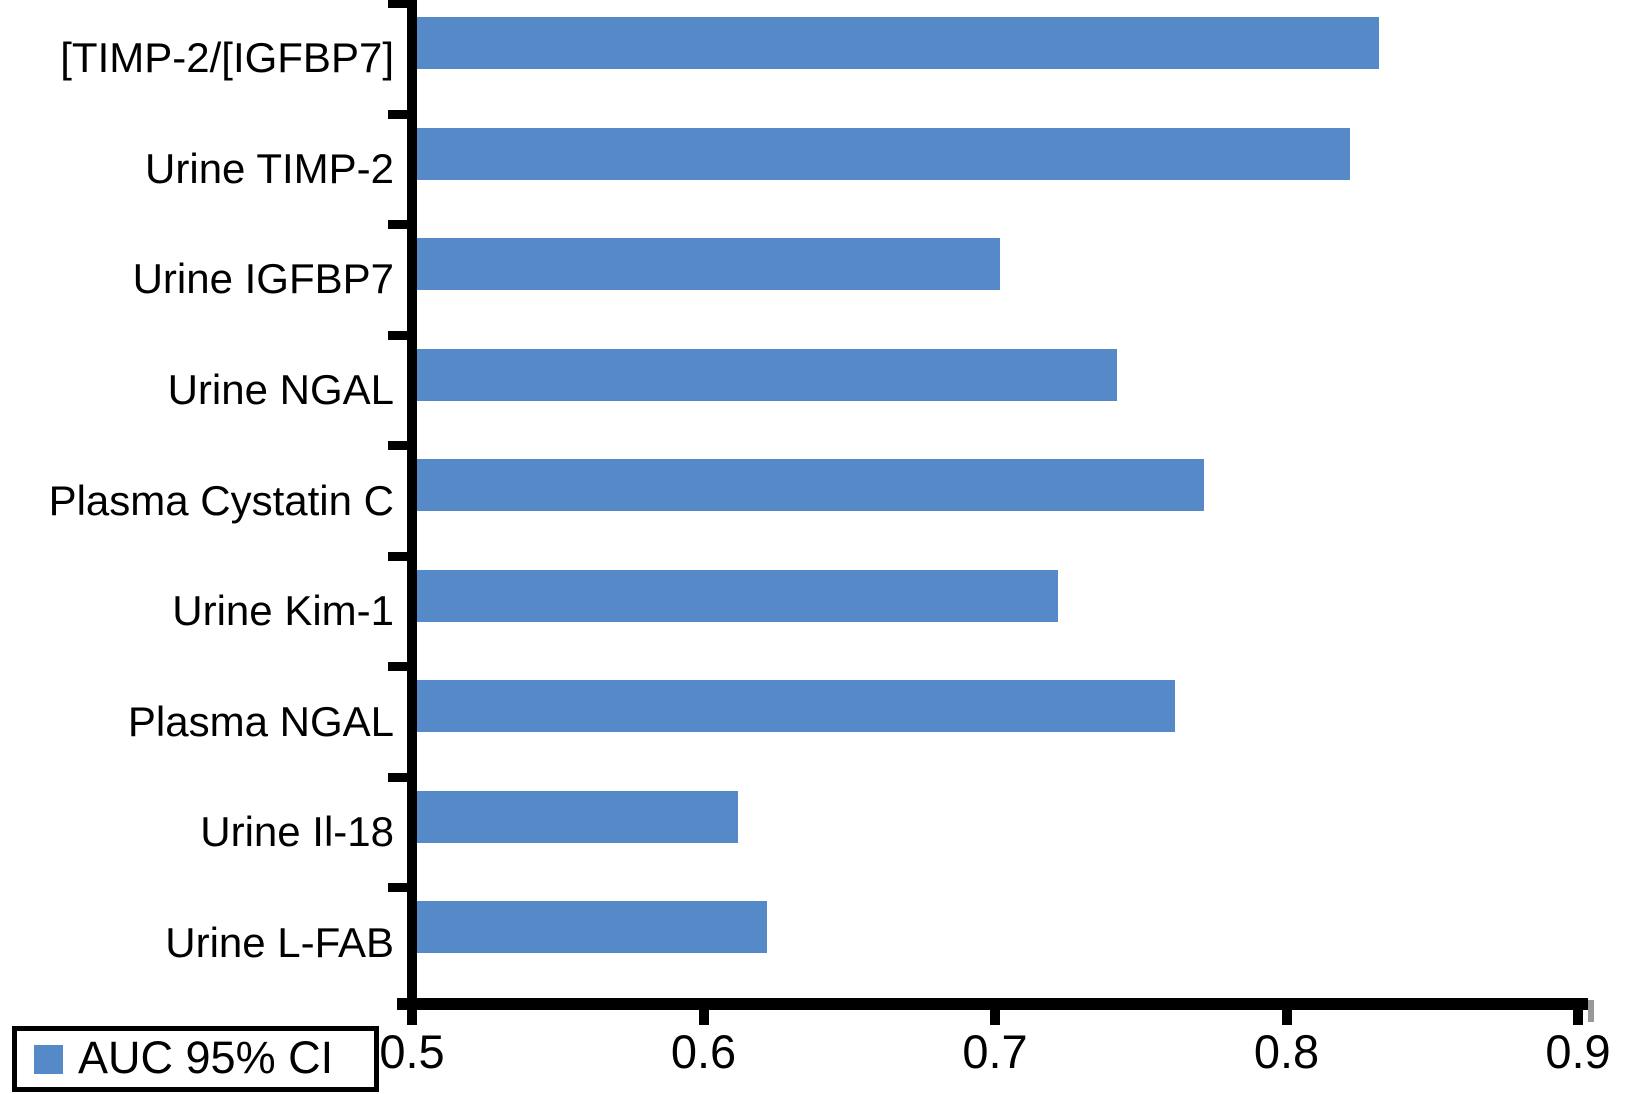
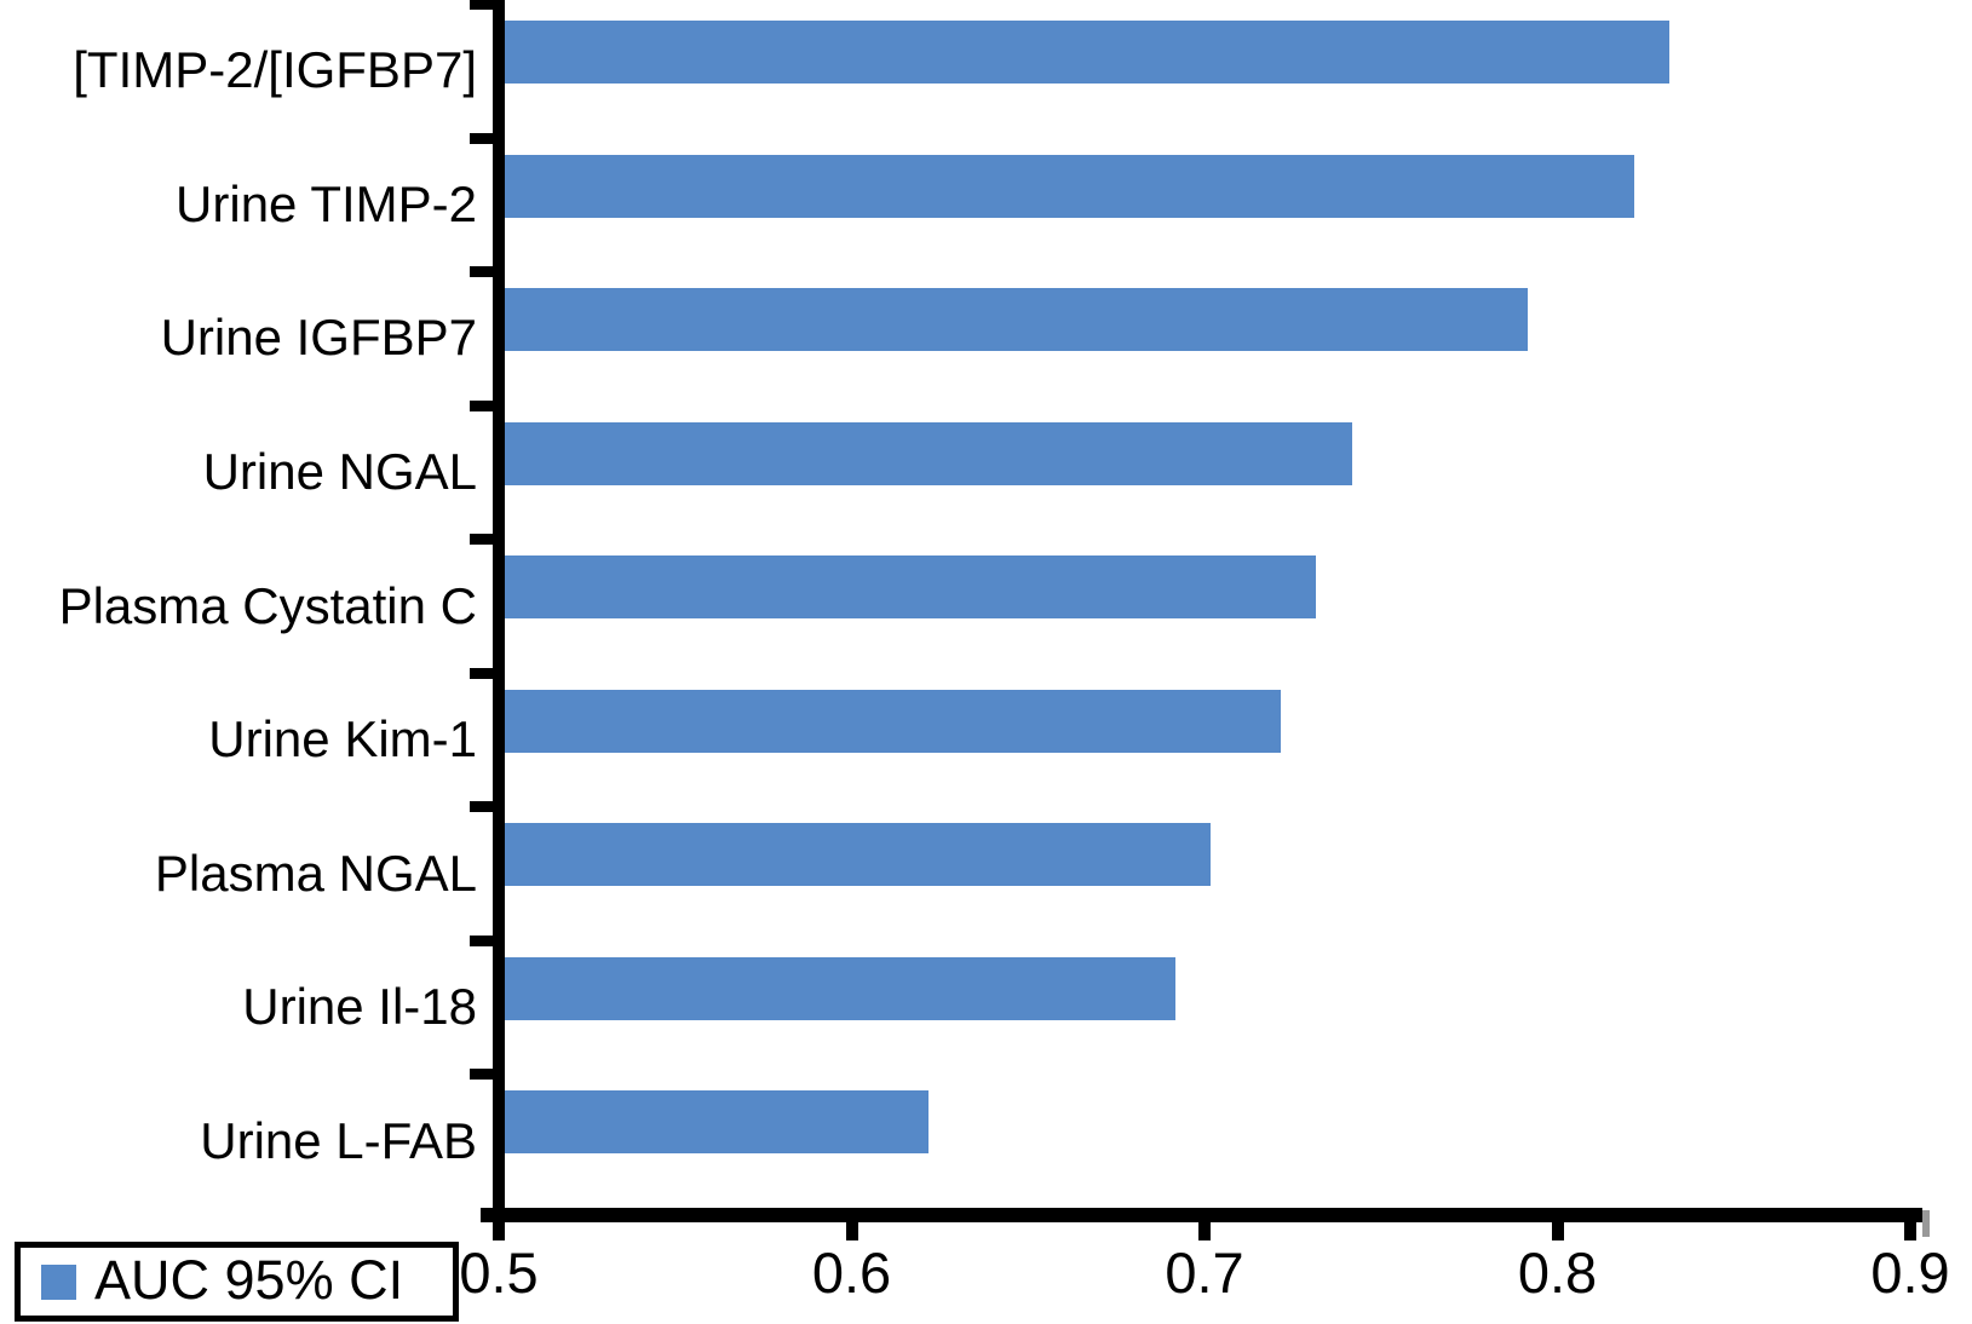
Urine IGFBP7: 0.70 -> 0.79
Plasma Cystatin C: 0.77 -> 0.73
Plasma NGAL: 0.76 -> 0.70
Urine Il-18: 0.61 -> 0.69
